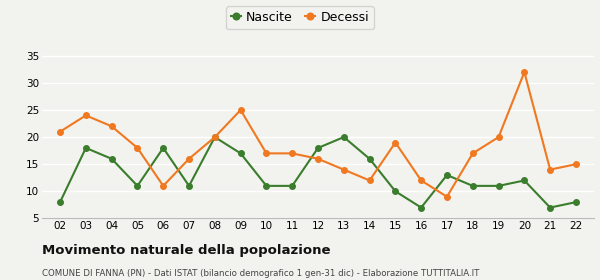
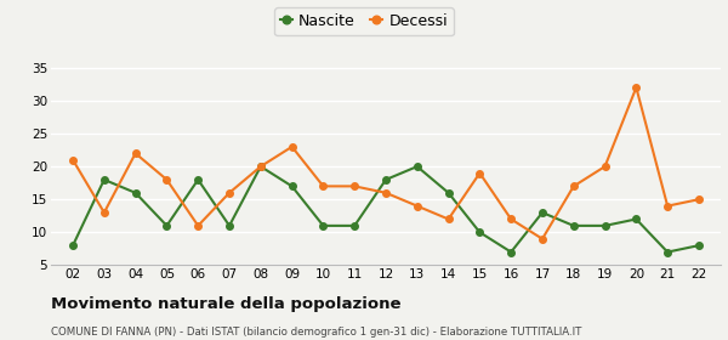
Decessi/03: 24 -> 13
Decessi/09: 25 -> 23
